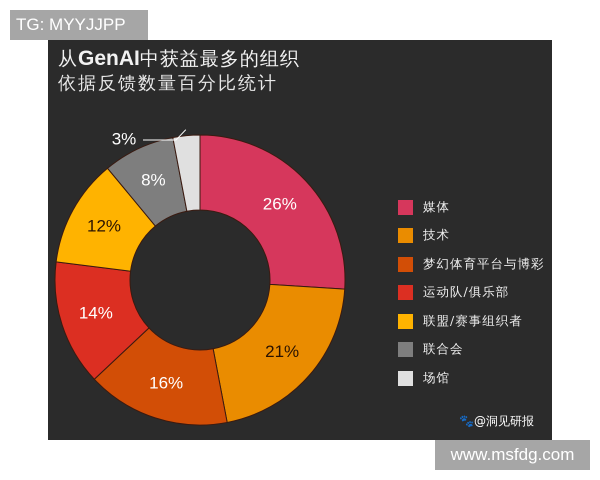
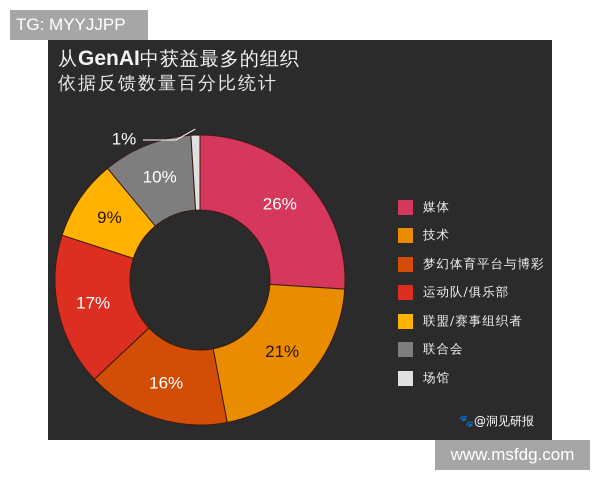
运动队/俱乐部: 14% -> 17%
联盟/赛事组织者: 12% -> 9%
联合会: 8% -> 10%
场馆: 3% -> 1%
